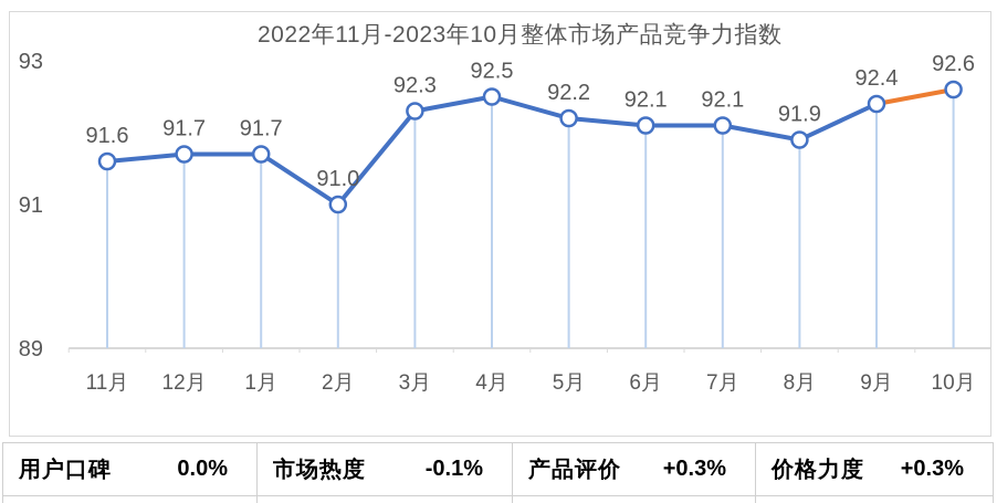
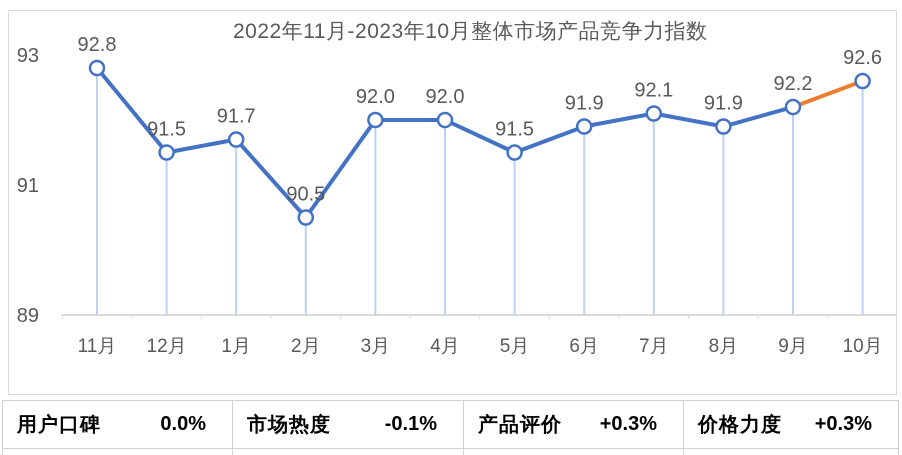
11月: 91.6 -> 92.8
12月: 91.7 -> 91.5
2月: 91.0 -> 90.5
3月: 92.3 -> 92.0
4月: 92.5 -> 92.0
5月: 92.2 -> 91.5
6月: 92.1 -> 91.9
9月: 92.4 -> 92.2
